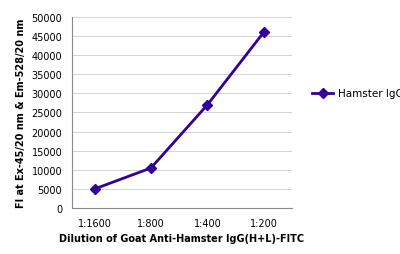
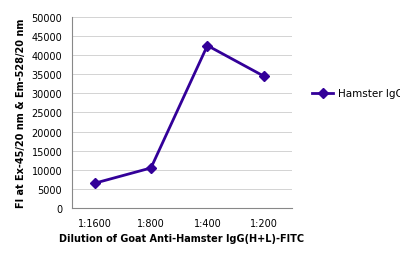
1:1600: 5000 -> 6500
1:400: 27000 -> 42500
1:200: 46000 -> 34500
